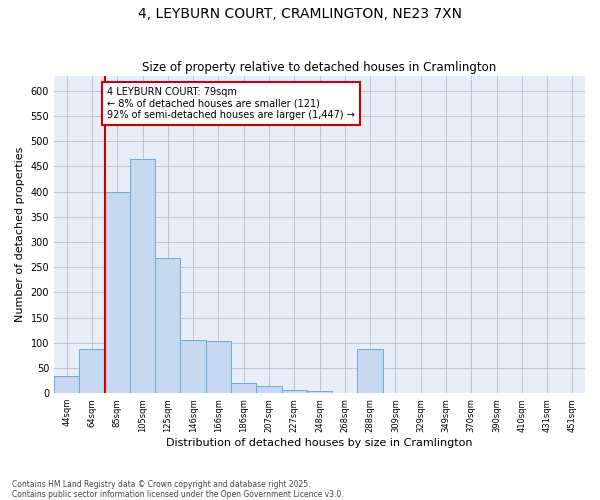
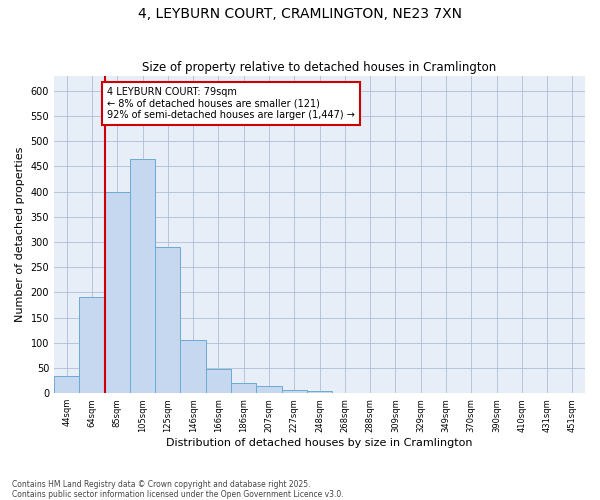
64sqm: 88 -> 190
125sqm: 268 -> 290
166sqm: 104 -> 48
288sqm: 88 -> 1
